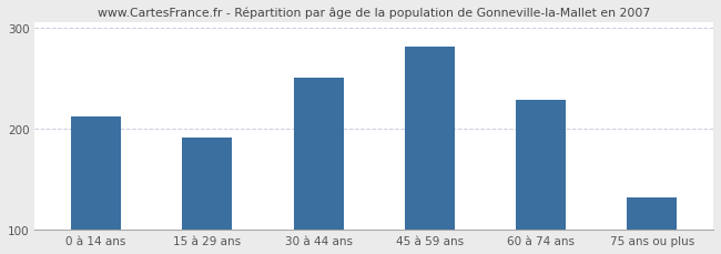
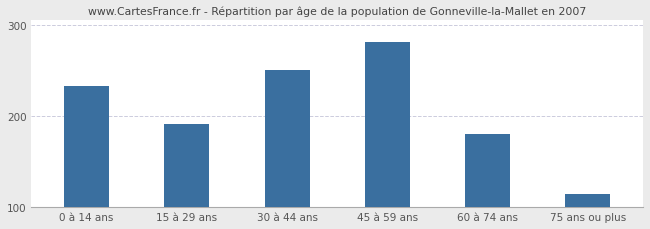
0 à 14 ans: 212 -> 233
60 à 74 ans: 228 -> 180
75 ans ou plus: 132 -> 114
